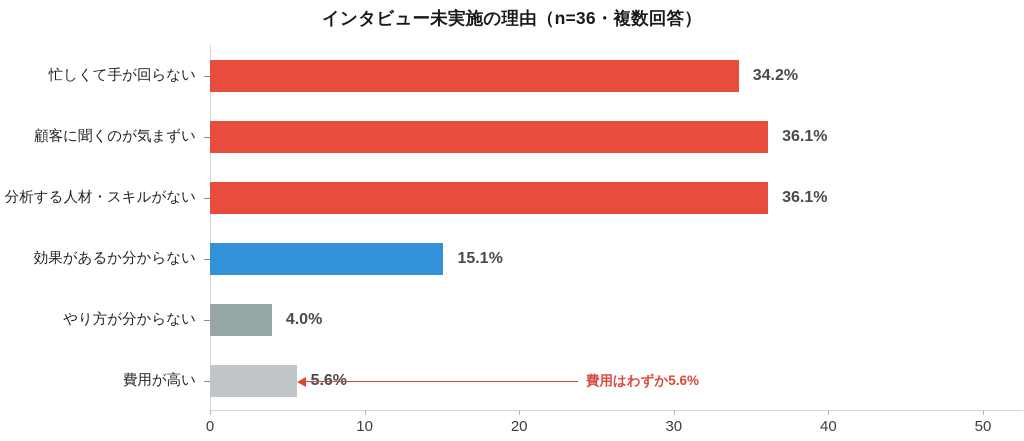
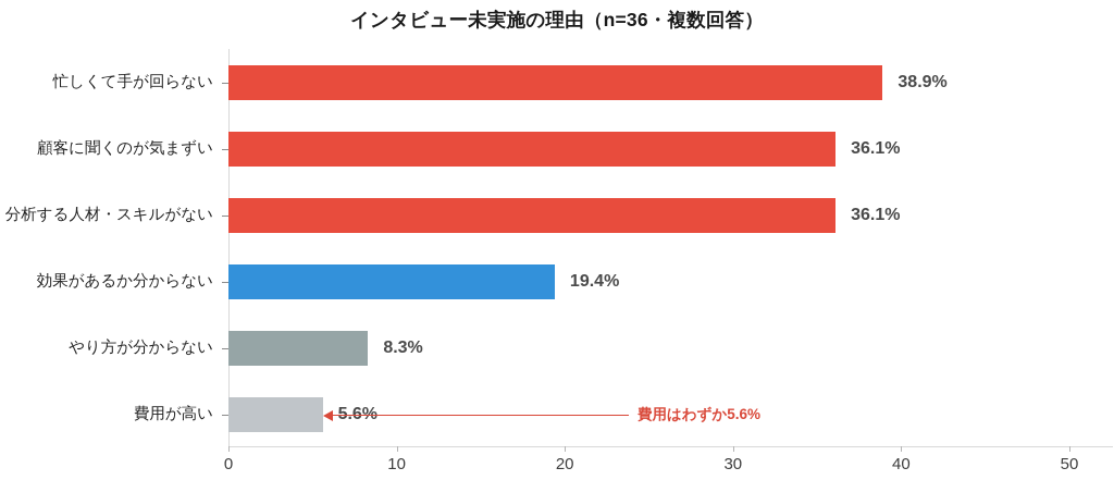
忙しくて手が回らない: 34.2% -> 38.9%
効果があるか分からない: 15.1% -> 19.4%
やり方が分からない: 4.0% -> 8.3%
